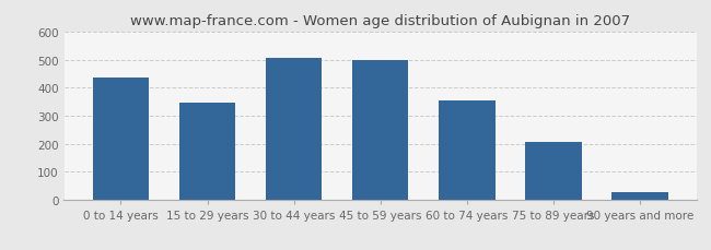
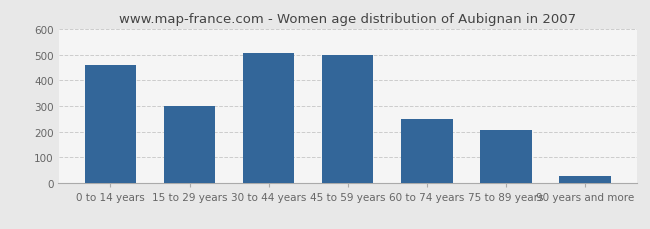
0 to 14 years: 437 -> 460
15 to 29 years: 348 -> 300
60 to 74 years: 356 -> 250
